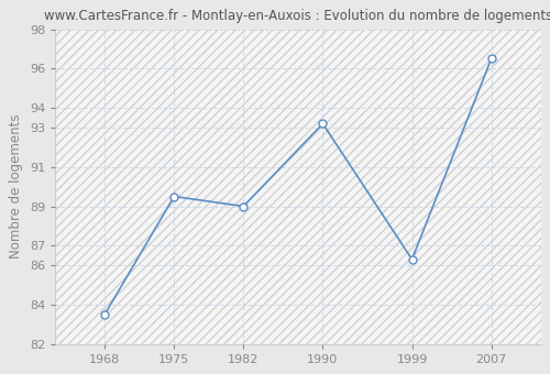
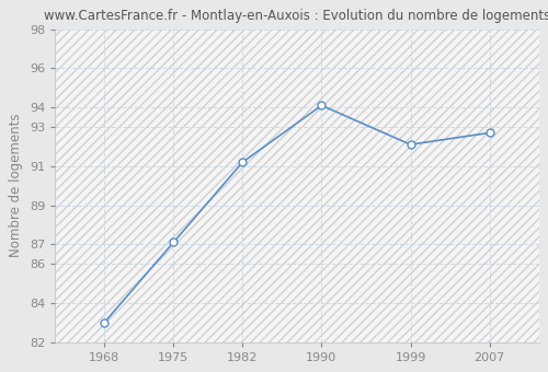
1968: 83.5 -> 83.0
1975: 89.5 -> 87.1
1982: 89.0 -> 91.2
1990: 93.2 -> 94.1
1999: 86.3 -> 92.1
2007: 96.5 -> 92.7
